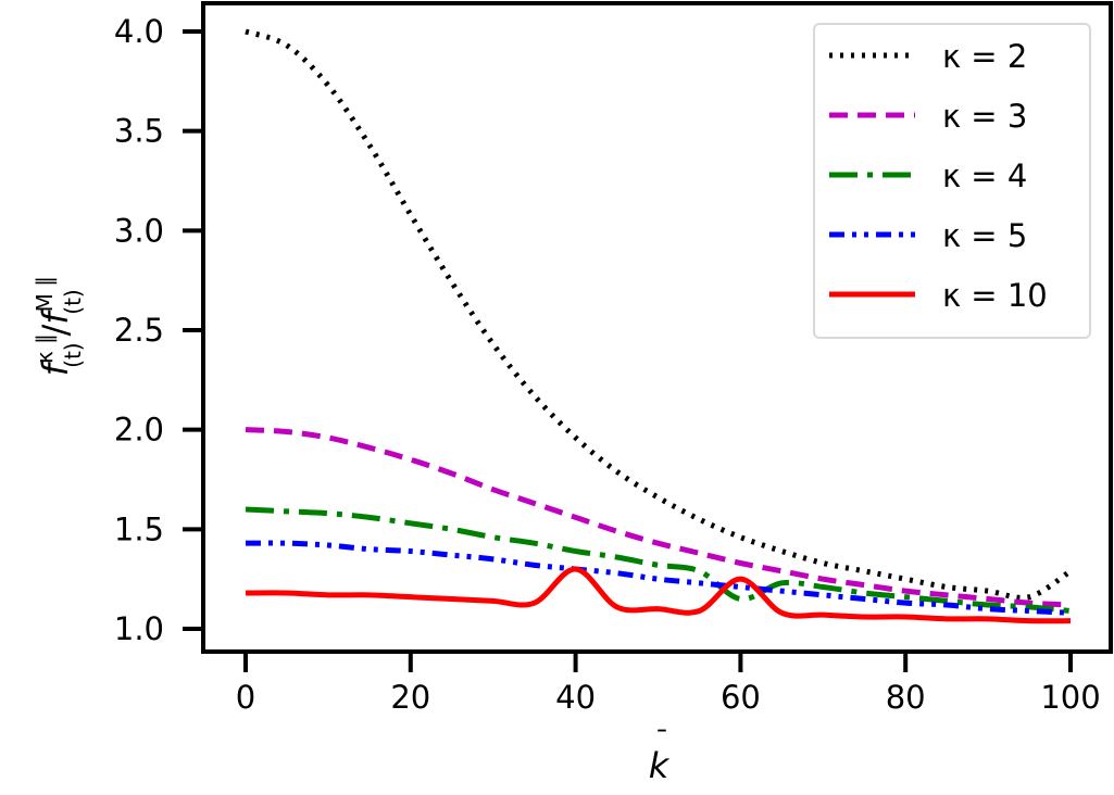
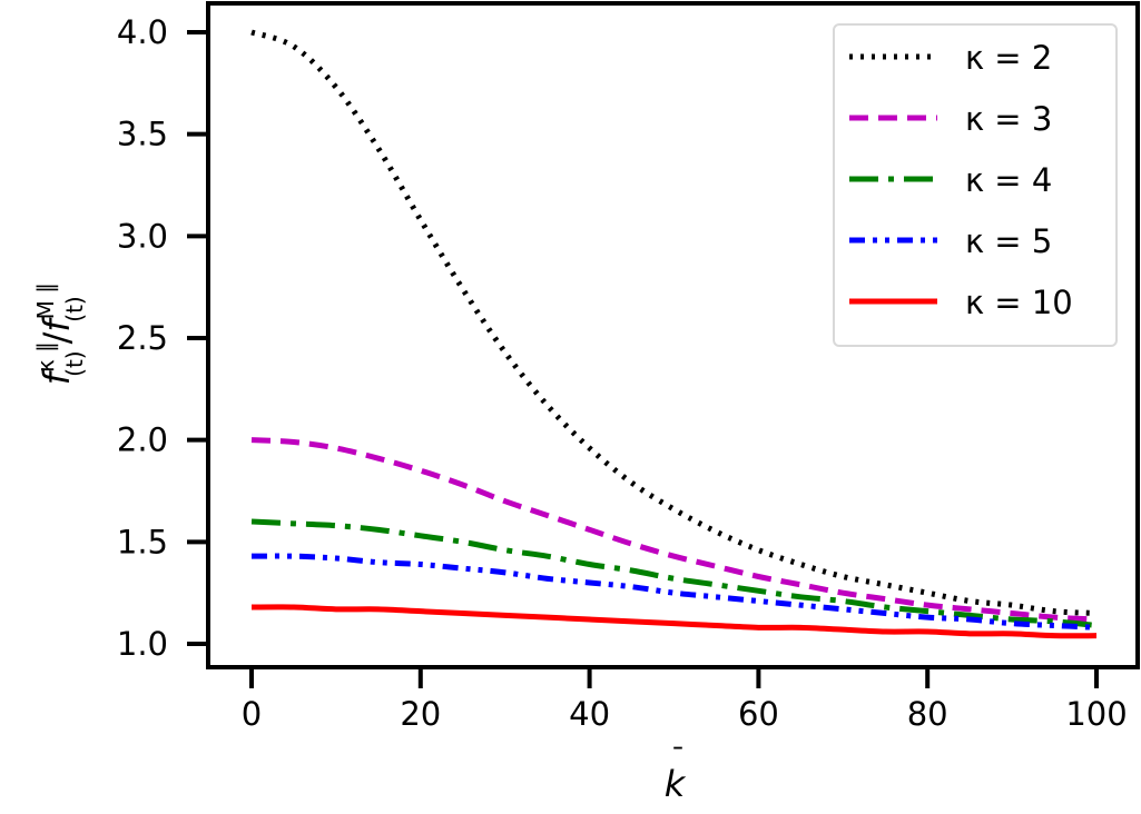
κ = 10/40: 1.30 -> 1.12
κ = 4/60: 1.15 -> 1.26
κ = 10/60: 1.25 -> 1.08
κ = 2/100: 1.29 -> 1.15
